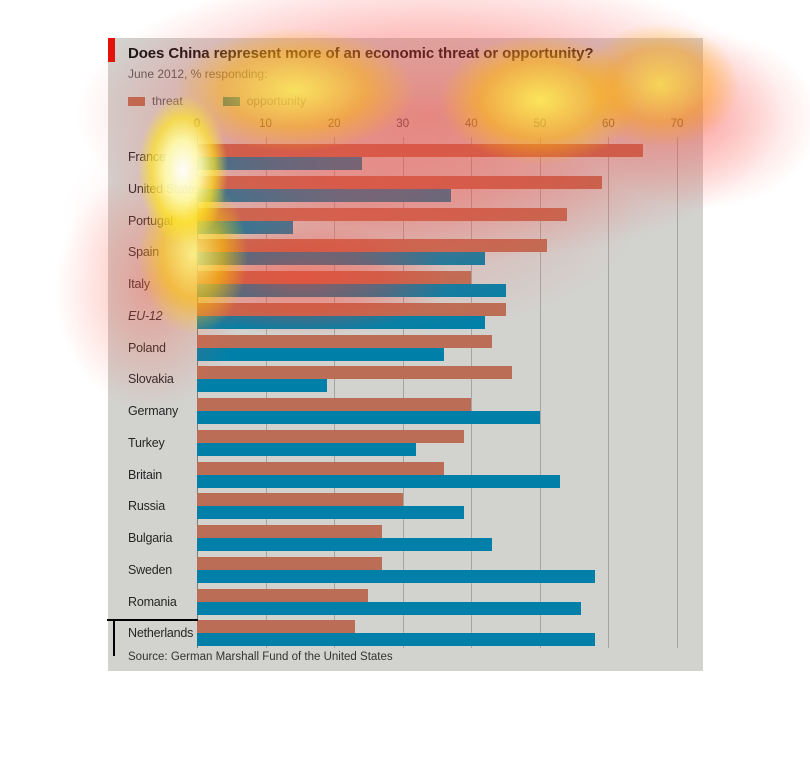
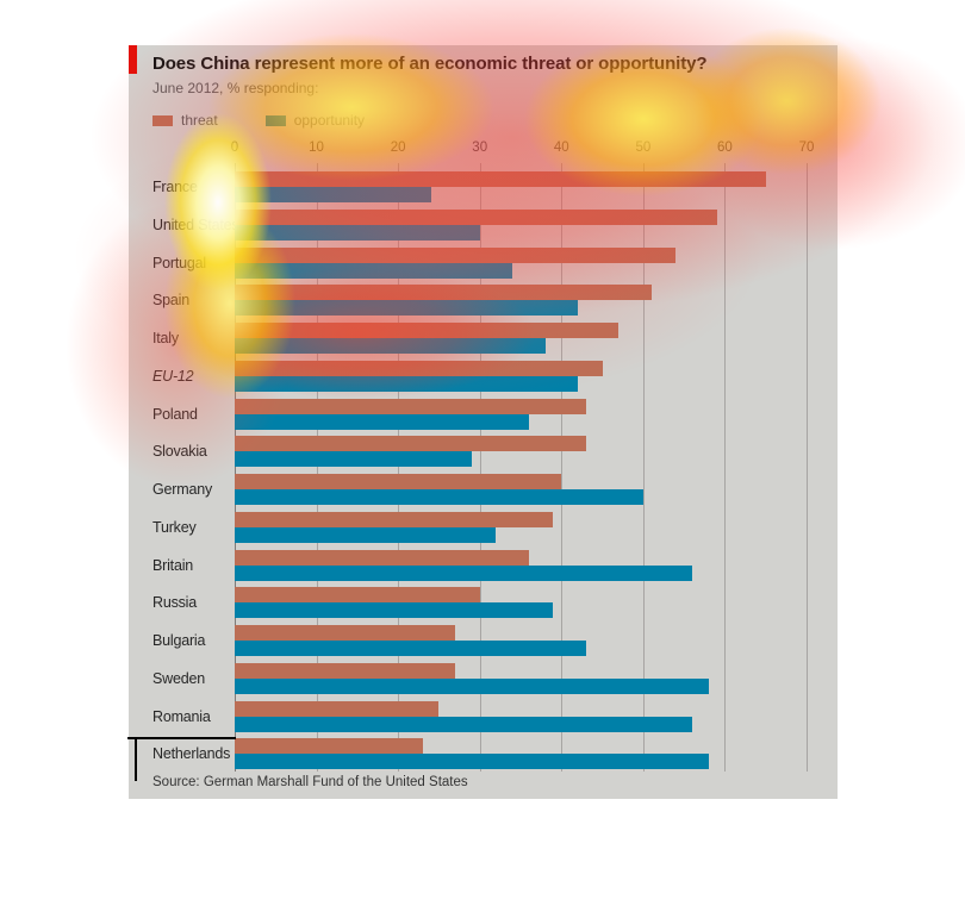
opportunity/United States: 37 -> 30
opportunity/Portugal: 14 -> 34
threat/Italy: 40 -> 47
opportunity/Italy: 45 -> 38
threat/Slovakia: 46 -> 43
opportunity/Slovakia: 19 -> 29
opportunity/Britain: 53 -> 56
